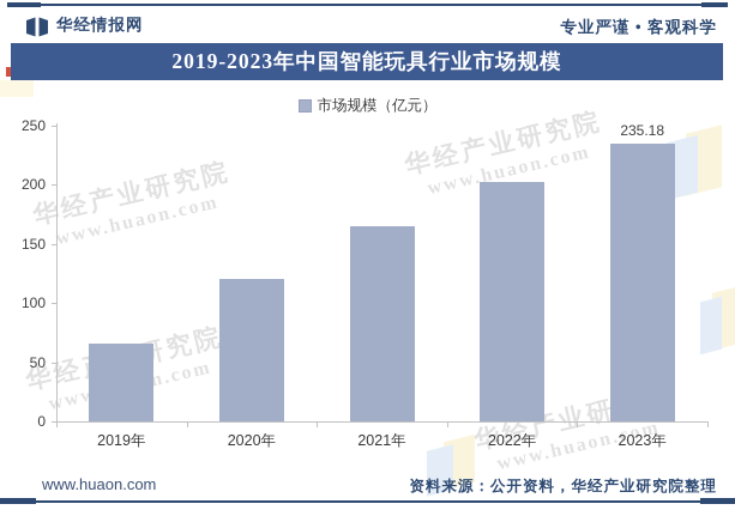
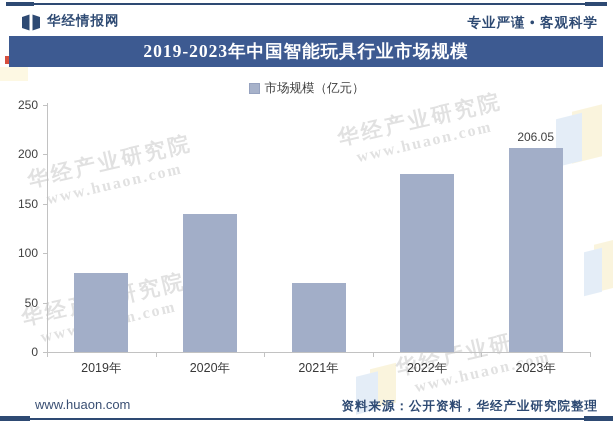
2019年: 70 -> 80
2020年: 120 -> 140
2021年: 160 -> 70
2022年: 200 -> 180
2023年: 235.18 -> 206.05
